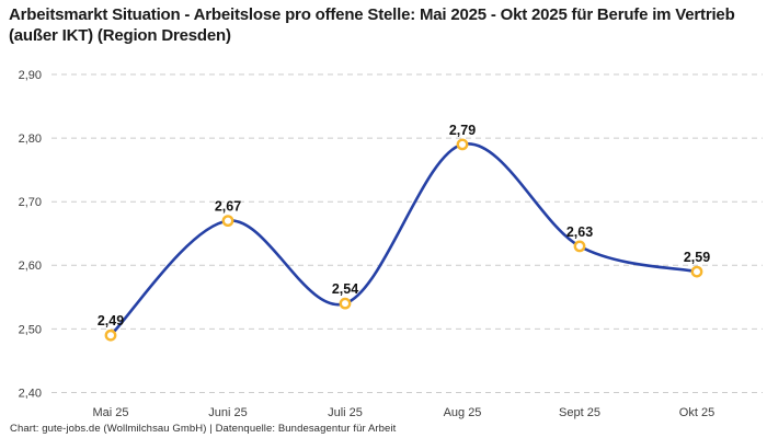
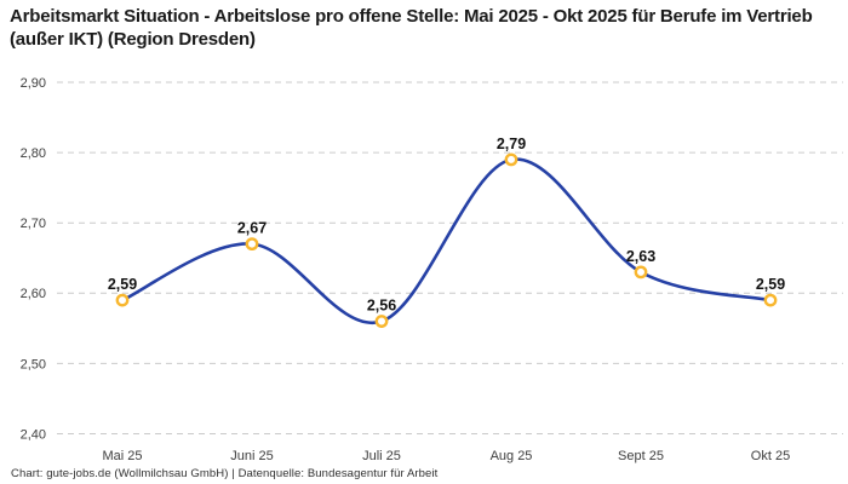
Mai 25: 2,49 -> 2,59
Juli 25: 2,54 -> 2,56
